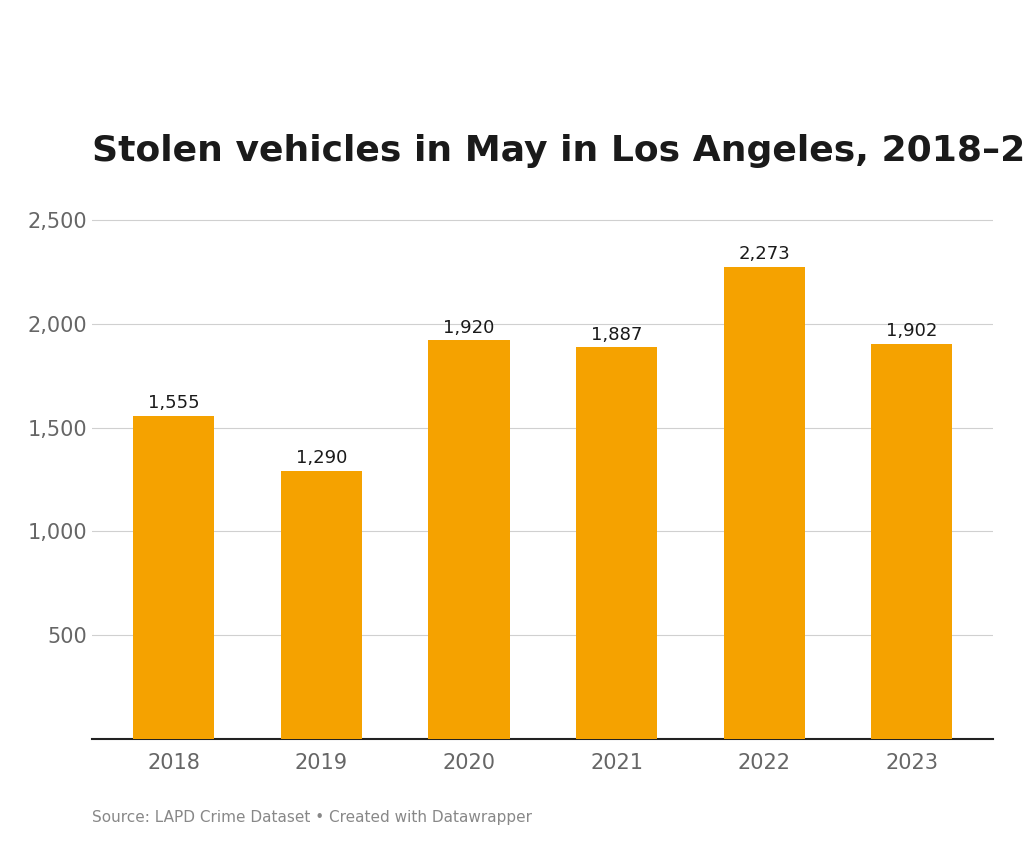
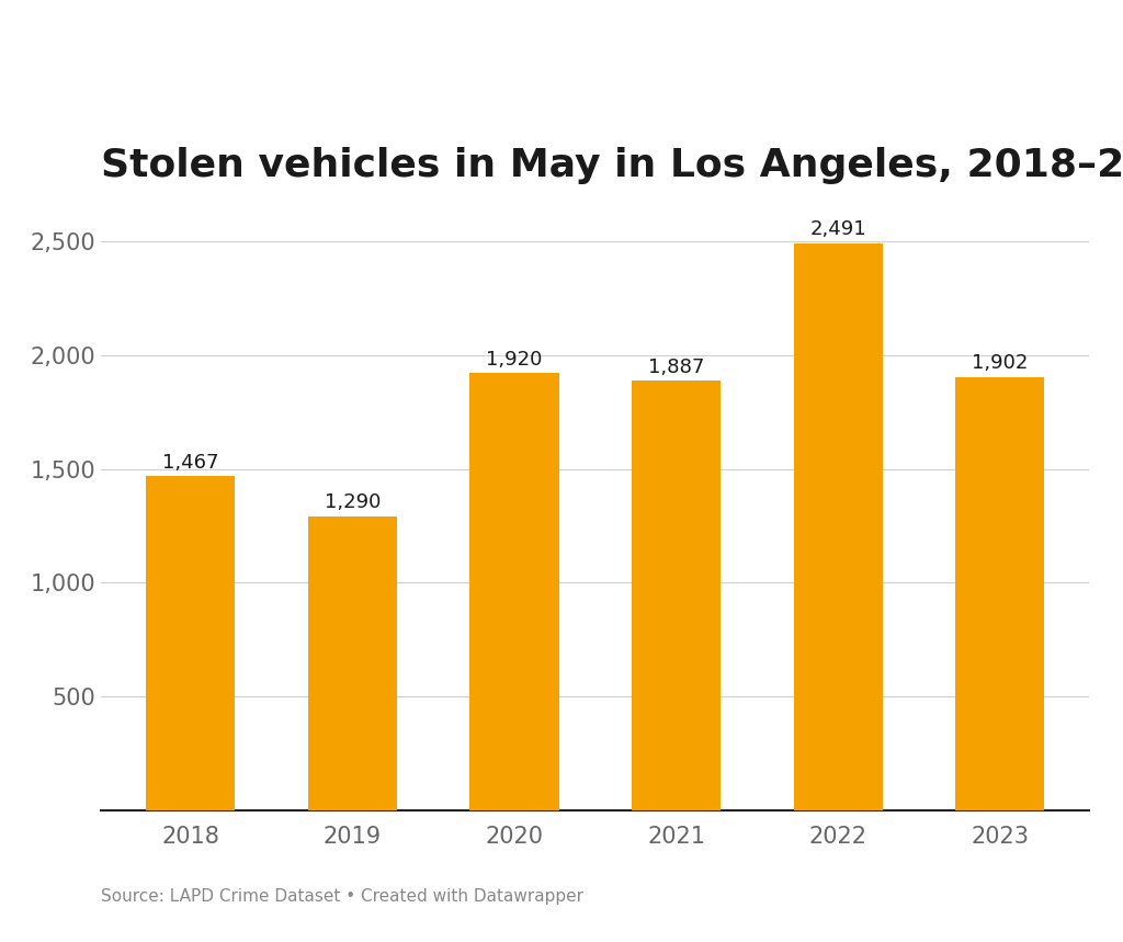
2018: 1,555 -> 1,467
2022: 2,273 -> 2,491
